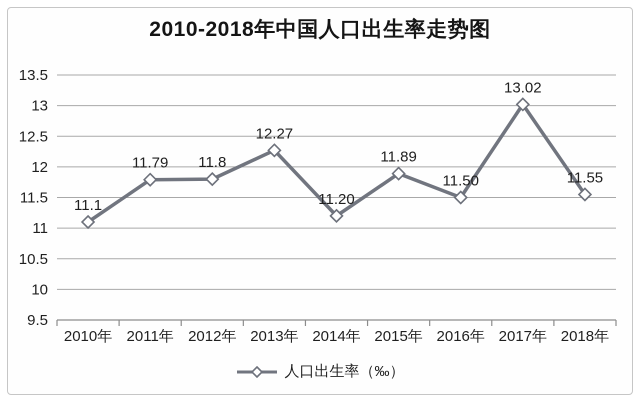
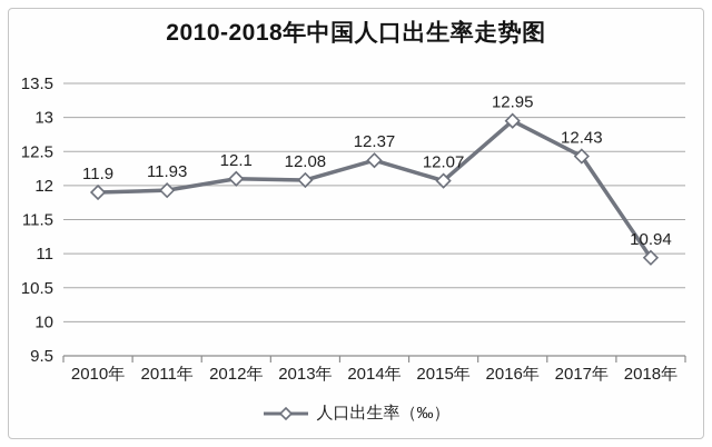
2010年: 11.1 -> 11.9
2011年: 11.79 -> 11.93
2012年: 11.8 -> 12.1
2013年: 12.27 -> 12.08
2014年: 11.20 -> 12.37
2015年: 11.89 -> 12.07
2016年: 11.50 -> 12.95
2017年: 13.02 -> 12.43
2018年: 11.55 -> 10.94
